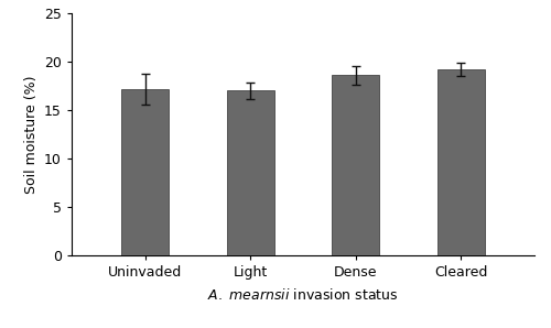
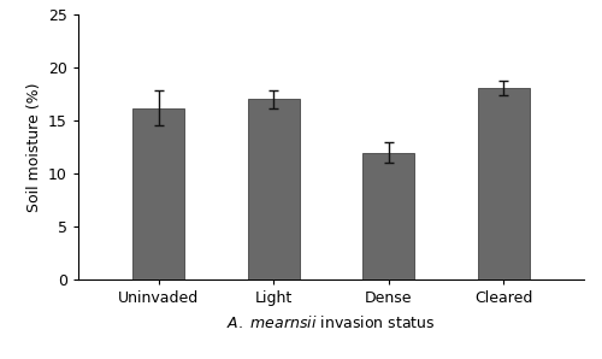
Uninvaded: 17.2 -> 16.2
Dense: 18.6 -> 12.0
Cleared: 19.2 -> 18.1
